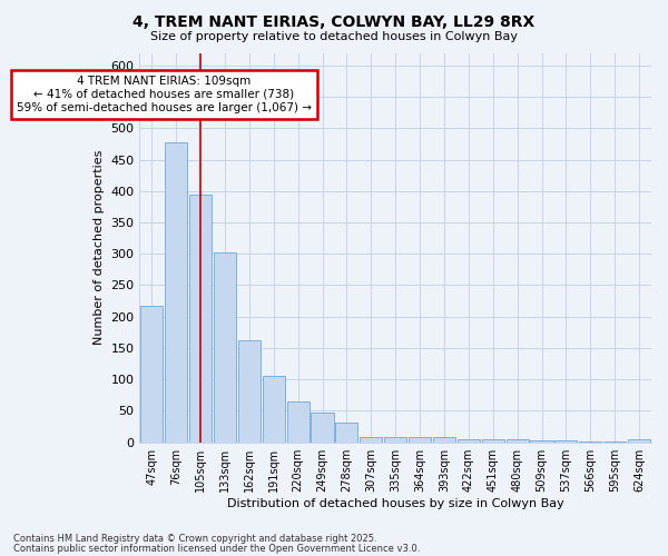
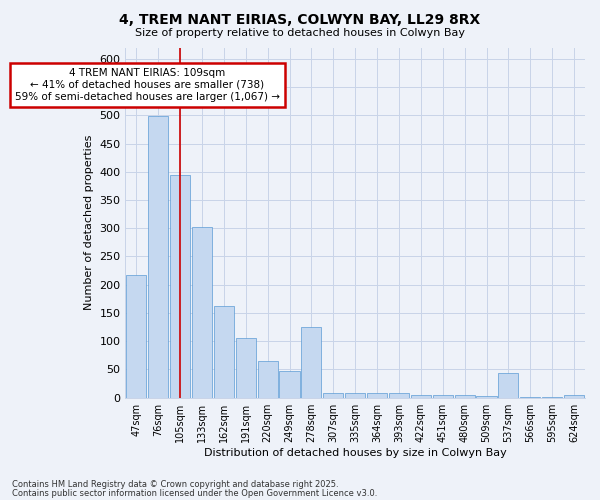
76sqm: 478 -> 498
278sqm: 31 -> 126
537sqm: 3 -> 44
